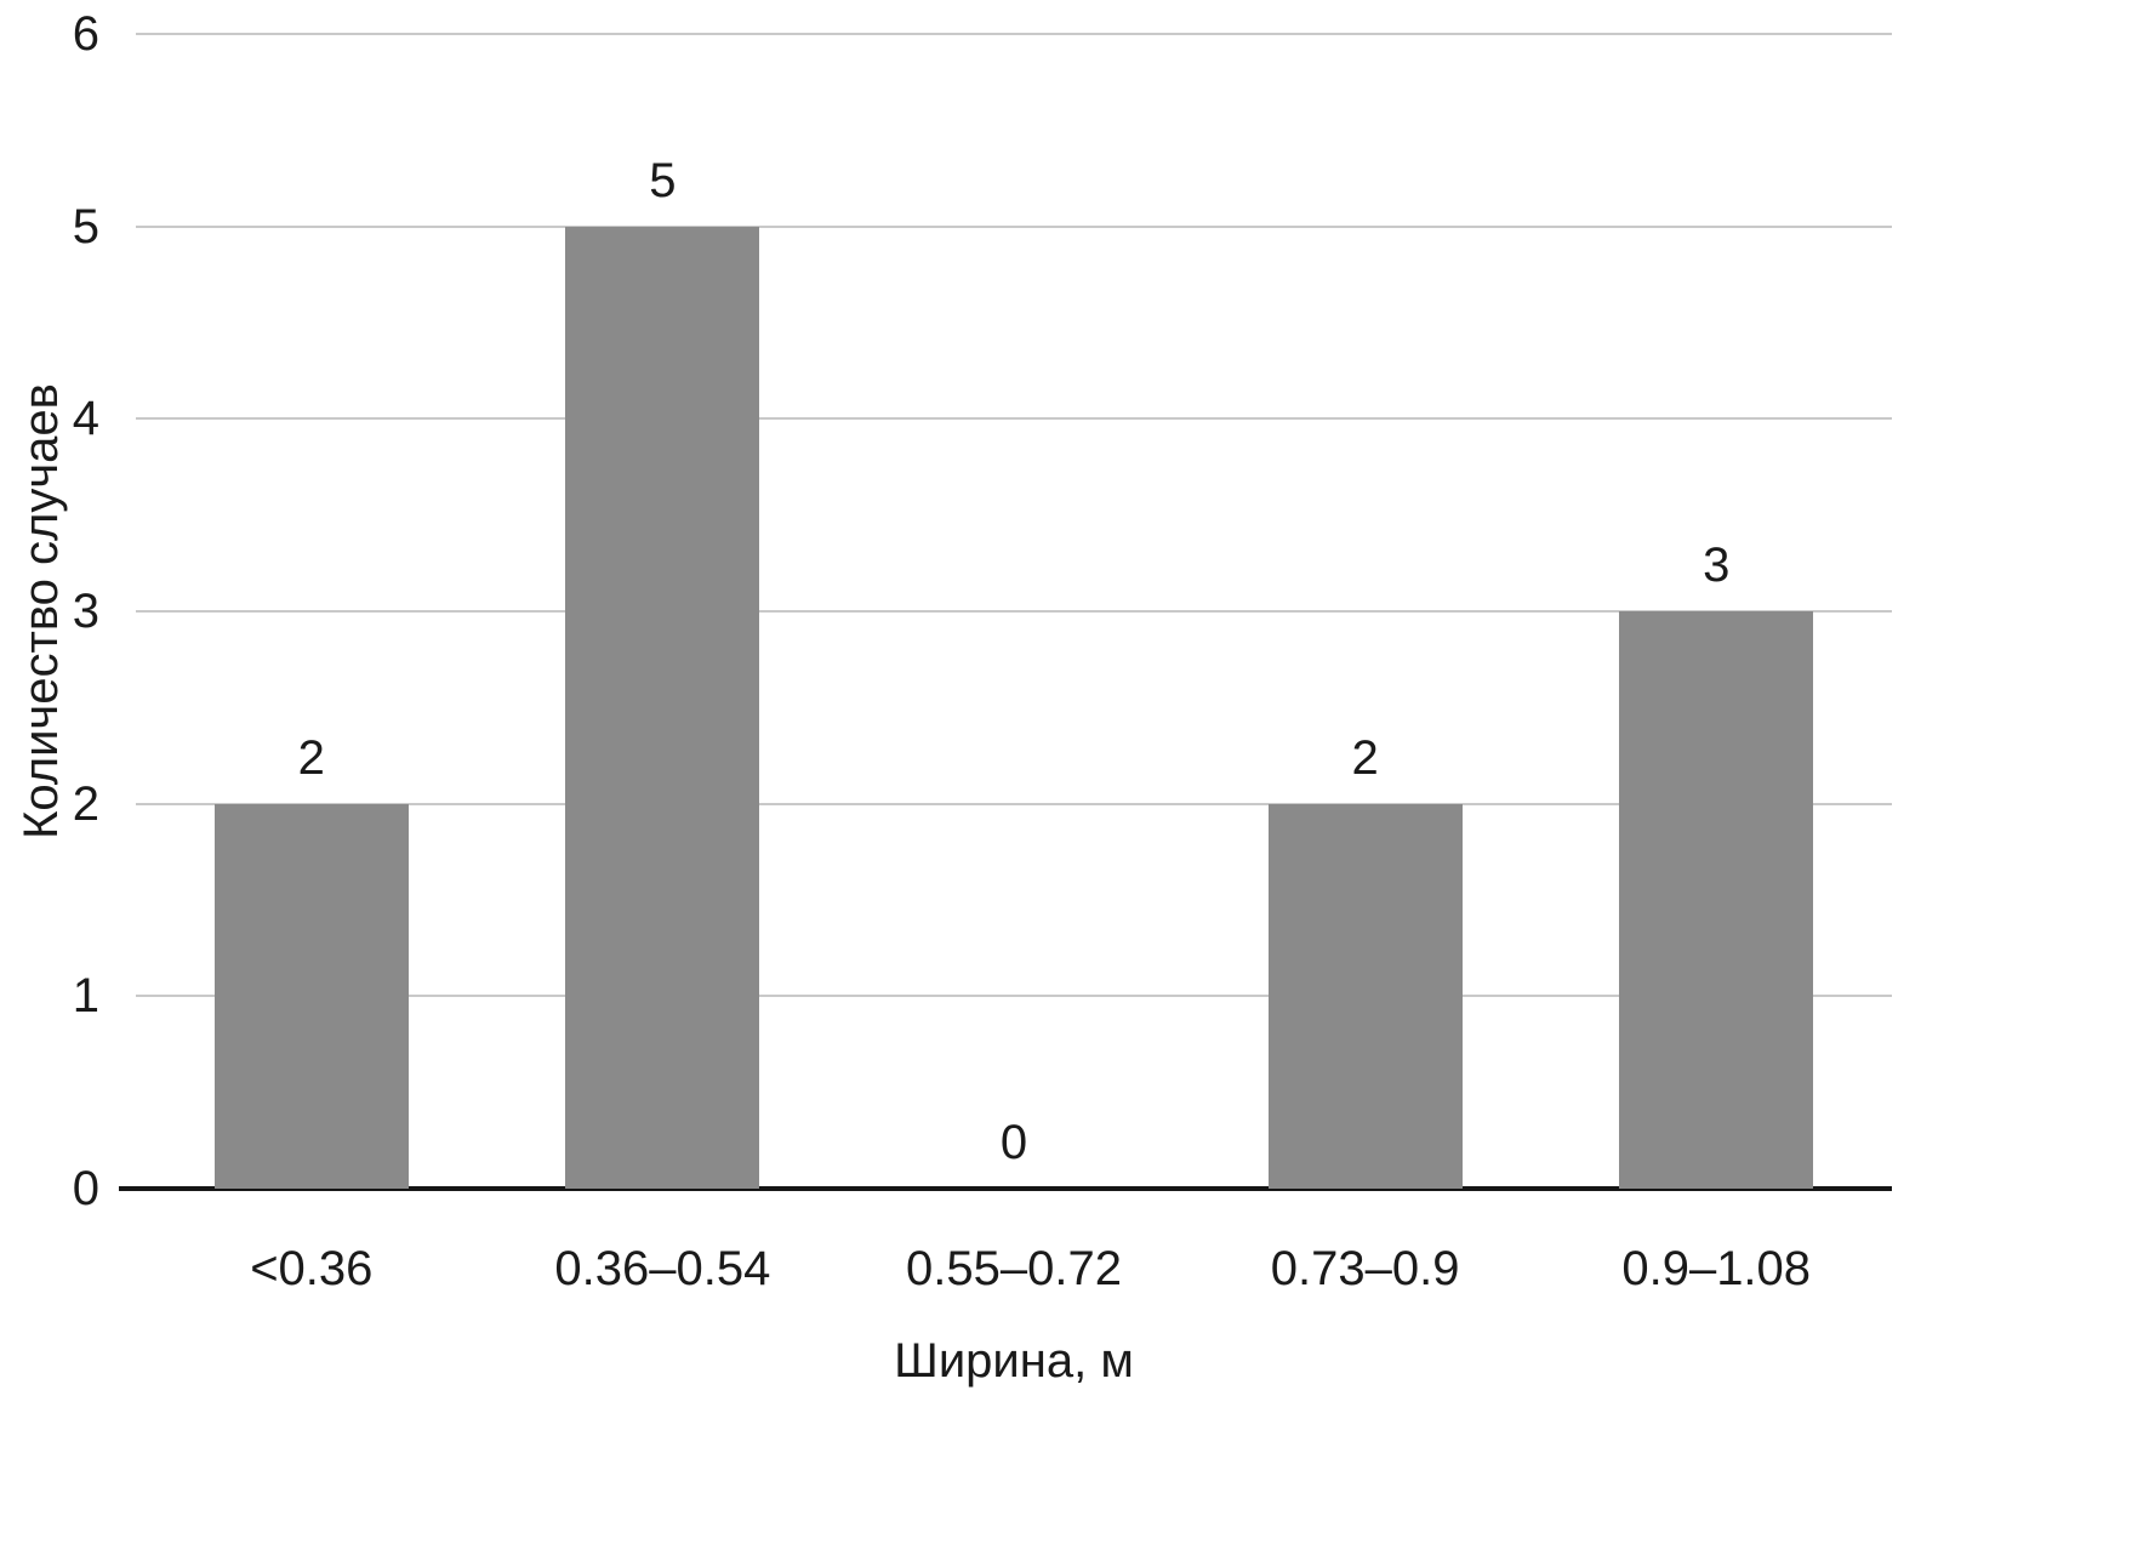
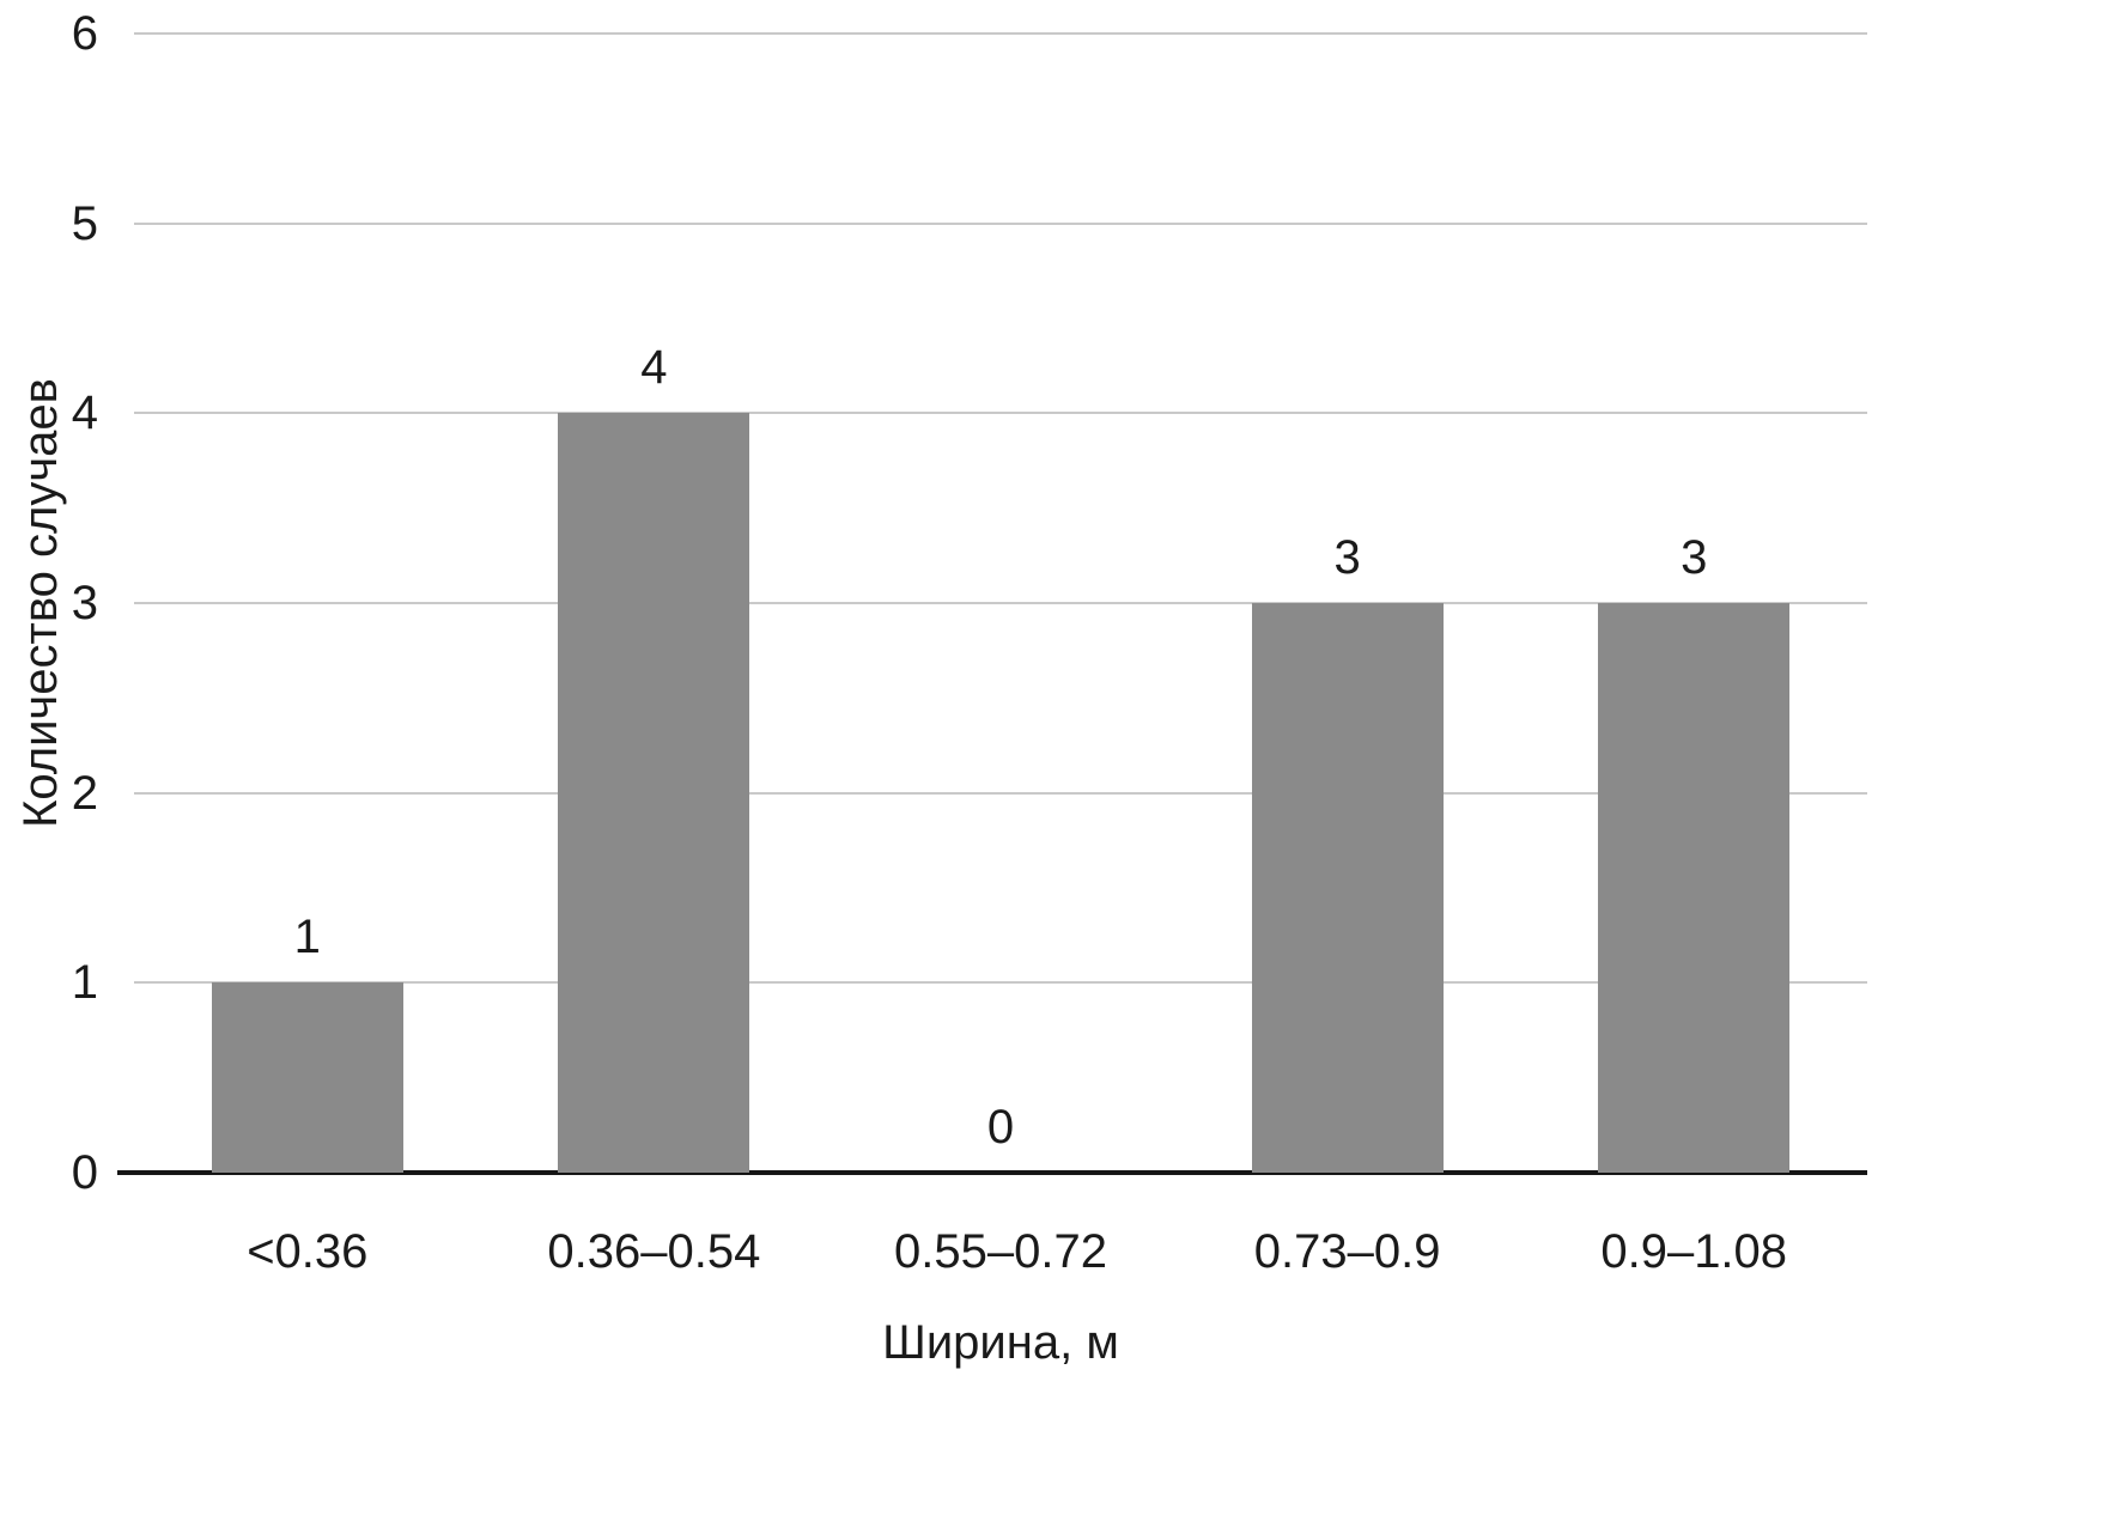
<0.36: 2 -> 1
0.36–0.54: 5 -> 4
0.73–0.9: 2 -> 3
